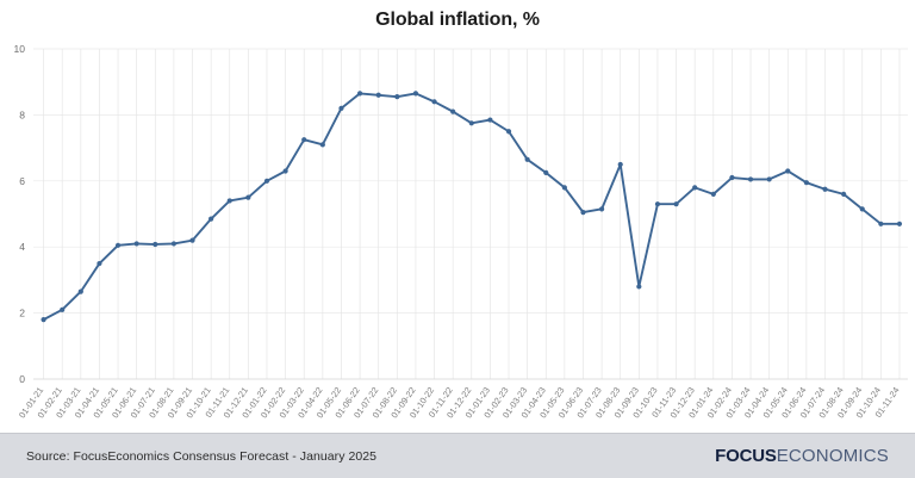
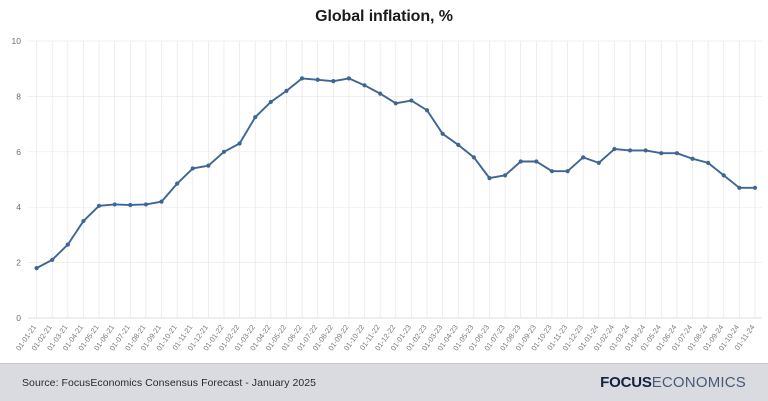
01-04-22: 7.1 -> 7.8
01-08-23: 6.5 -> 5.7
01-09-23: 2.8 -> 5.7
01-05-24: 6.3 -> 6.0
